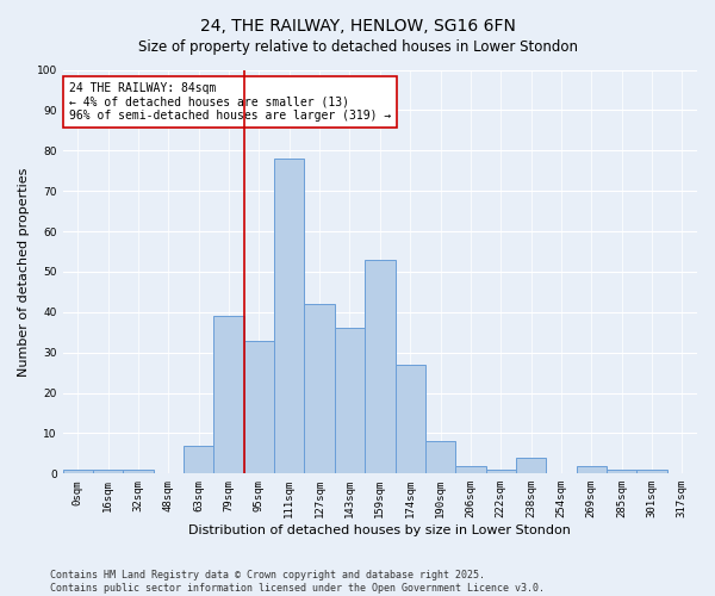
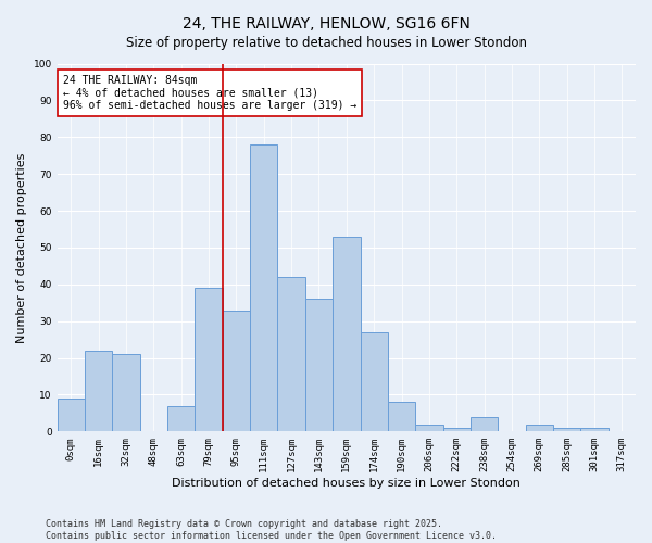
0sqm: 1 -> 9
16sqm: 1 -> 22
32sqm: 1 -> 21
